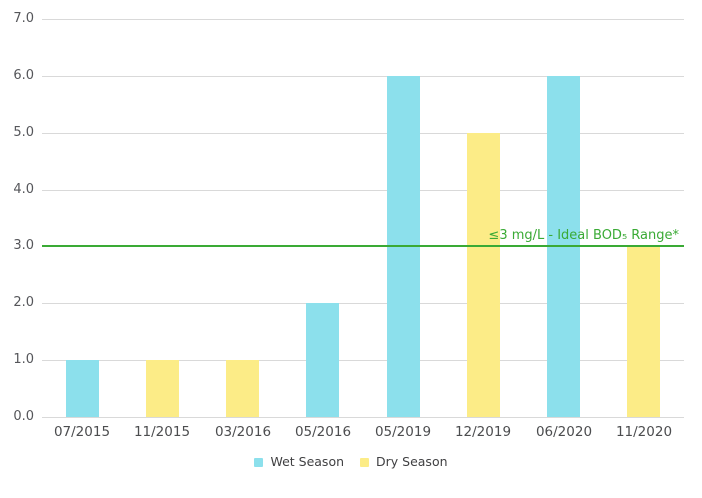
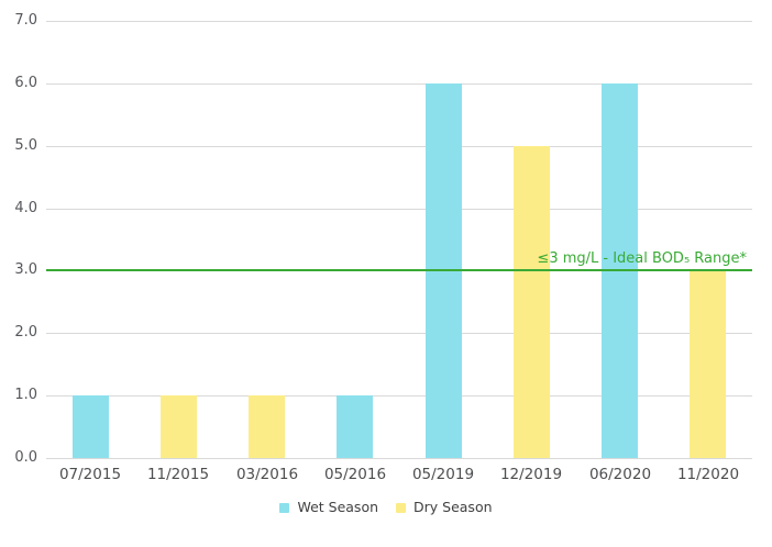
Wet Season/05/2016: 2 -> 1
